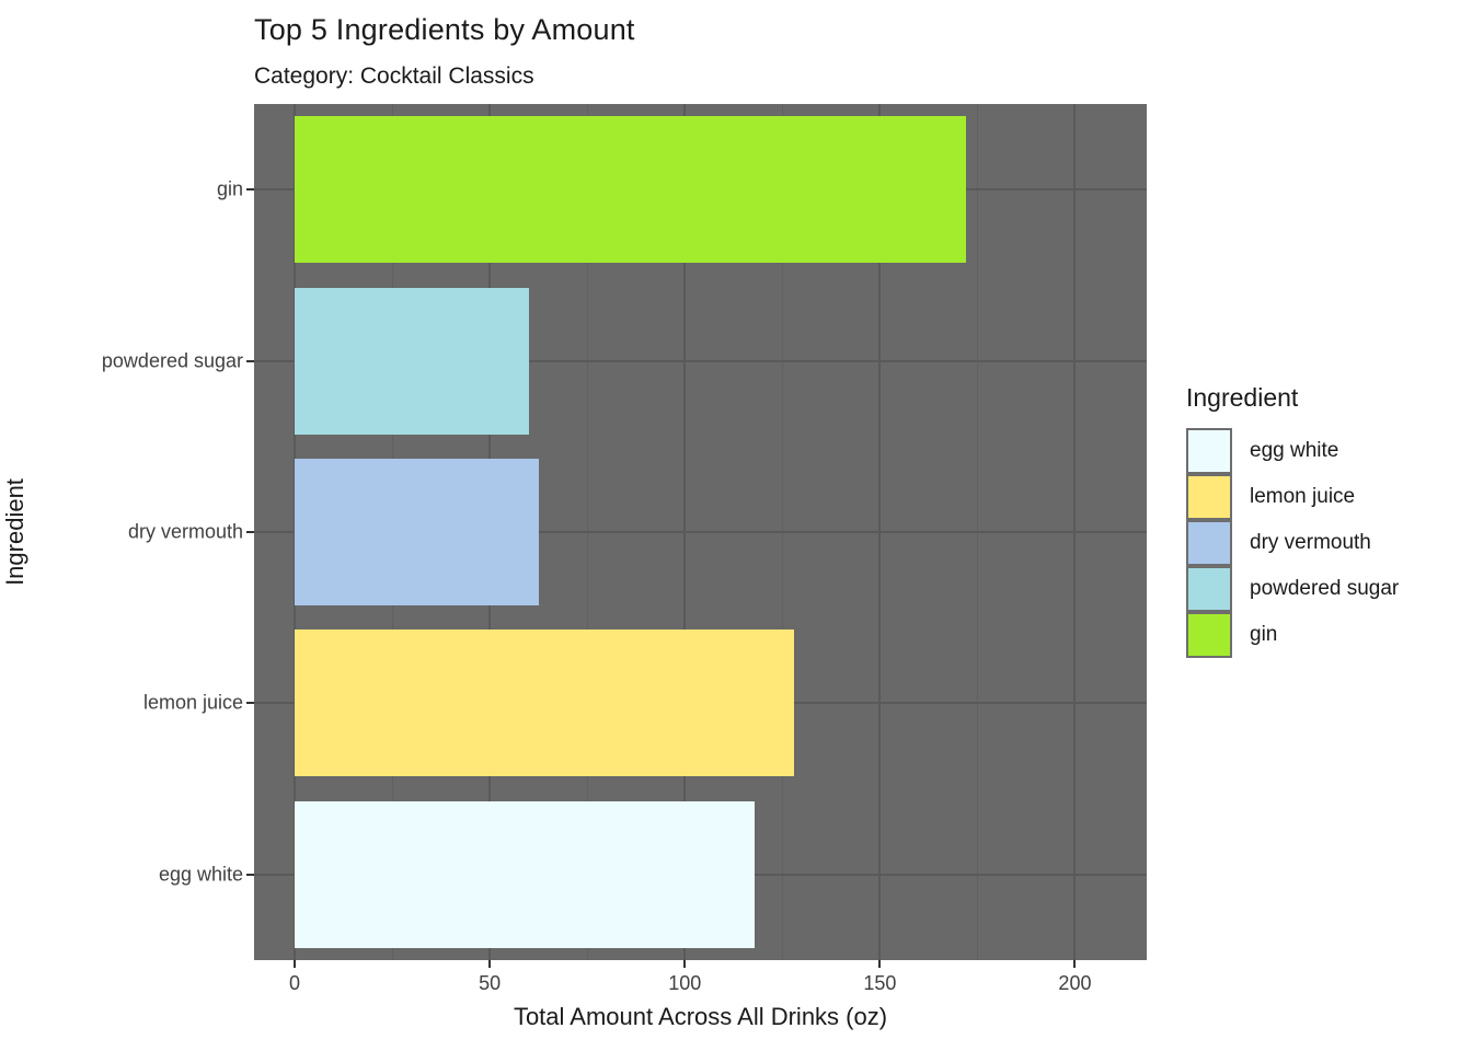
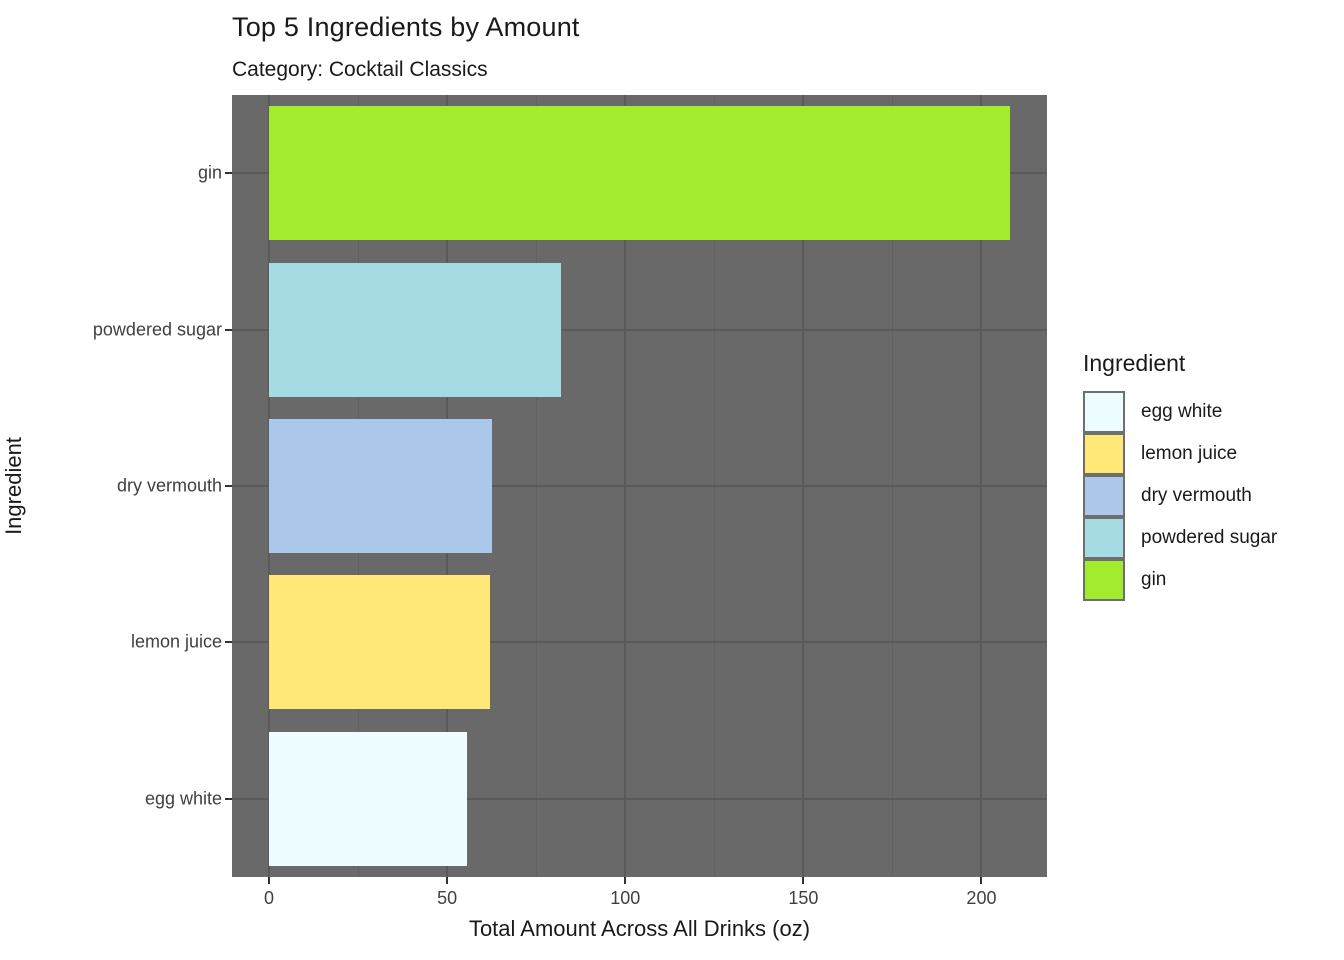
gin: 172 -> 208
powdered sugar: 60 -> 82
lemon juice: 128 -> 62
egg white: 118 -> 56
